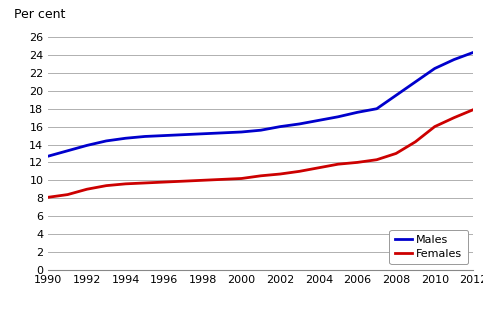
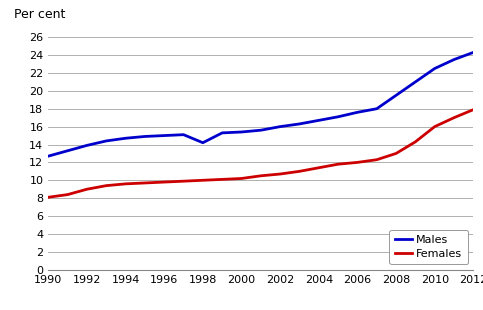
Males/1998: 15.2 -> 14.2
